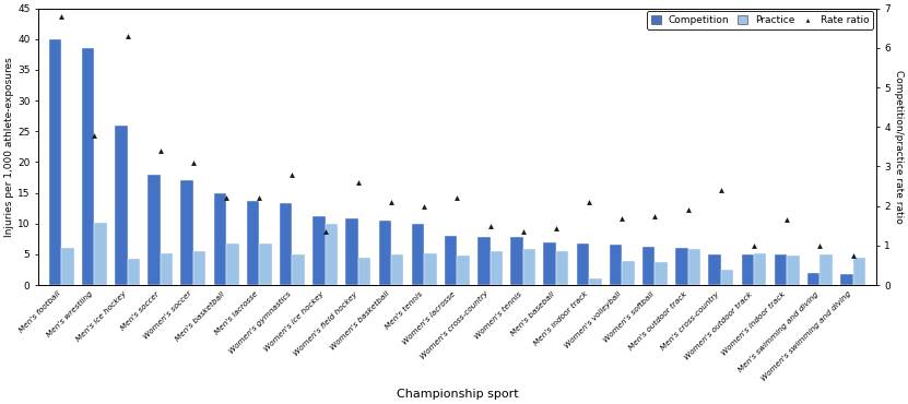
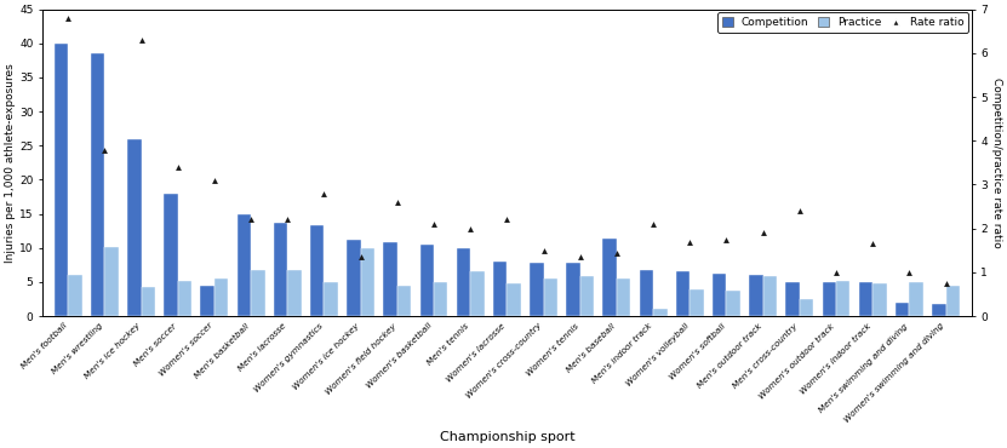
Competition/Women's soccer: 17.0 -> 4.4
Practice/Men's tennis: 5.2 -> 6.6
Competition/Men's baseball: 7.0 -> 11.4
